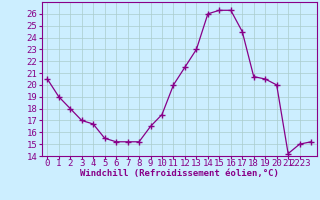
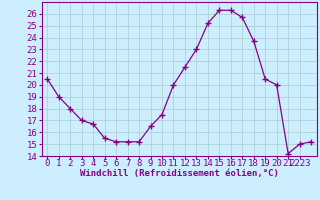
14: 26.0 -> 25.2
17: 24.5 -> 25.7
18: 20.7 -> 23.7
